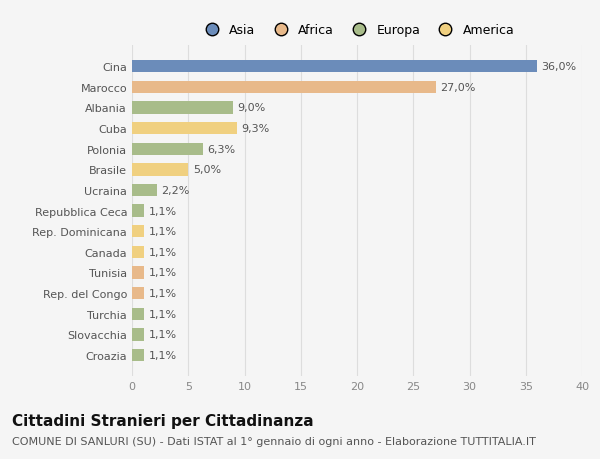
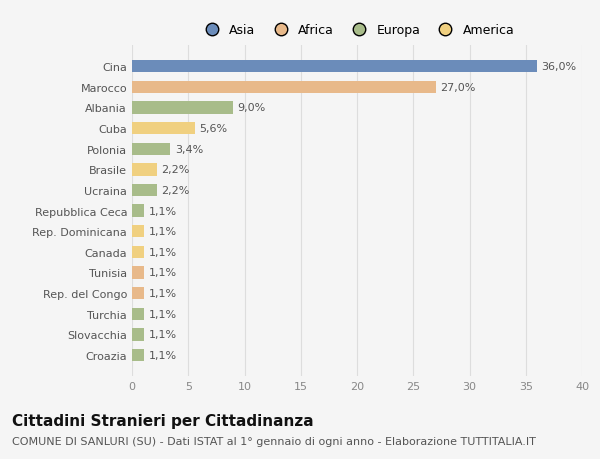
Cuba: 9,3% -> 5,6%
Polonia: 6,3% -> 3,4%
Brasile: 5,0% -> 2,2%
